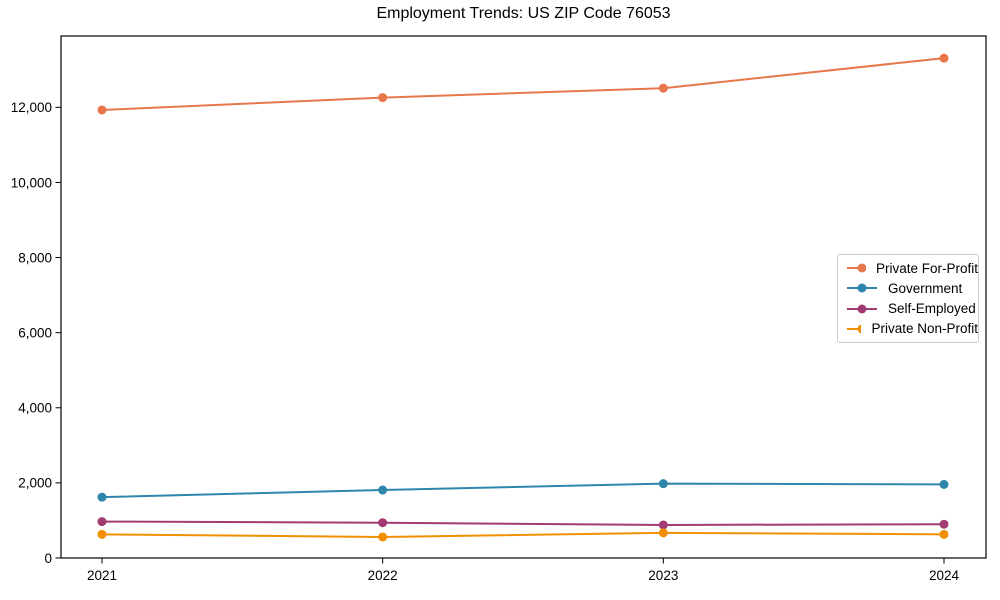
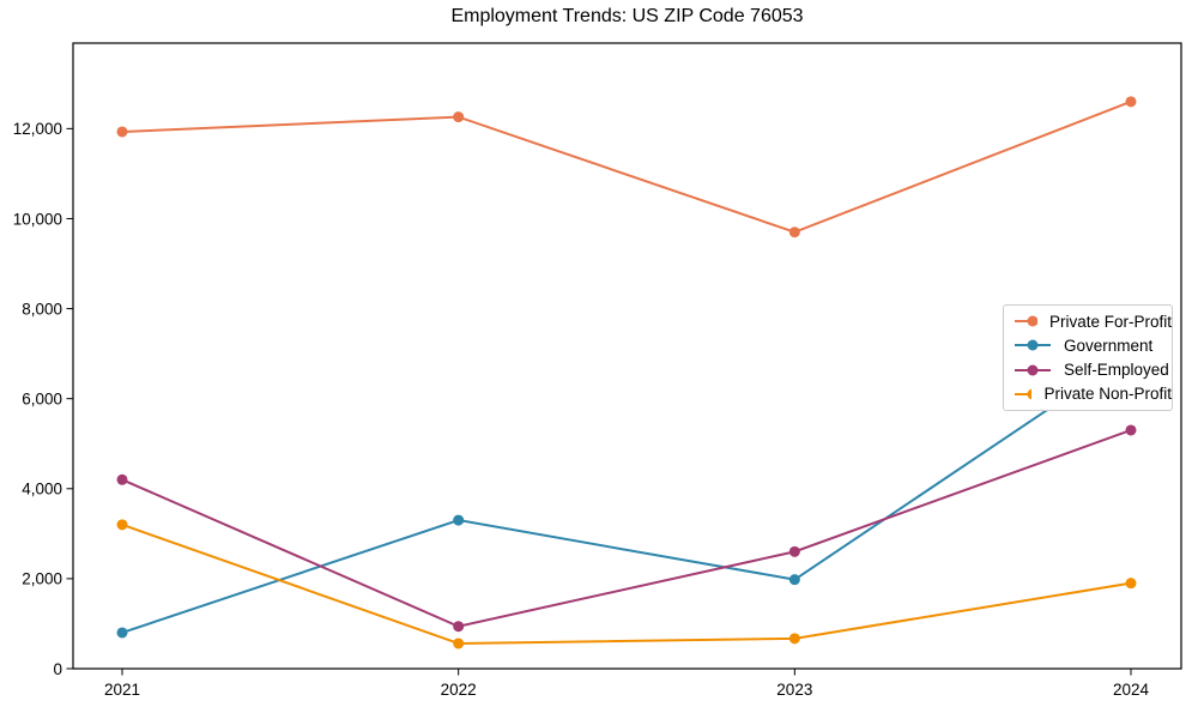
Government/2021: 1600 -> 800
Self-Employed/2021: 1000 -> 4200
Private Non-Profit/2021: 600 -> 3200
Government/2022: 1800 -> 3300
Private For-Profit/2023: 12500 -> 9700
Self-Employed/2023: 900 -> 2600
Private For-Profit/2024: 13300 -> 12600
Government/2024: 2000 -> 7000
Self-Employed/2024: 900 -> 5300
Private Non-Profit/2024: 600 -> 1900
